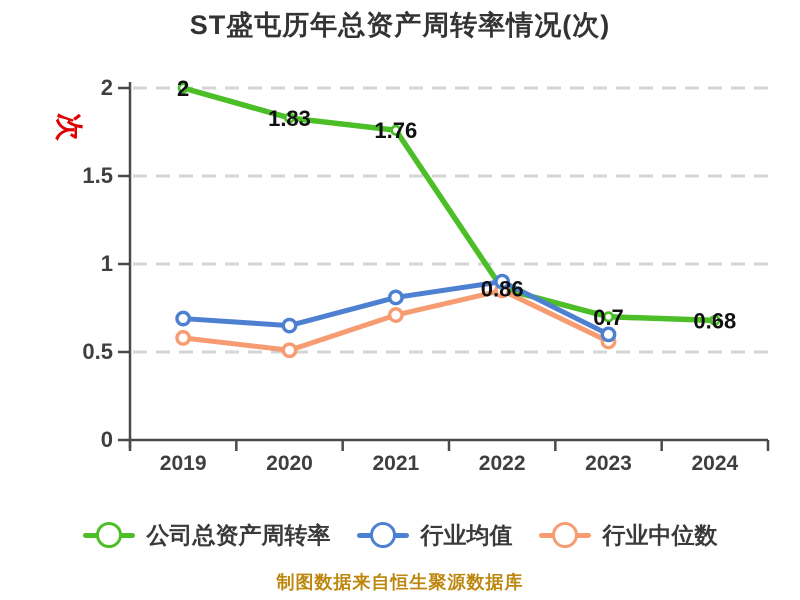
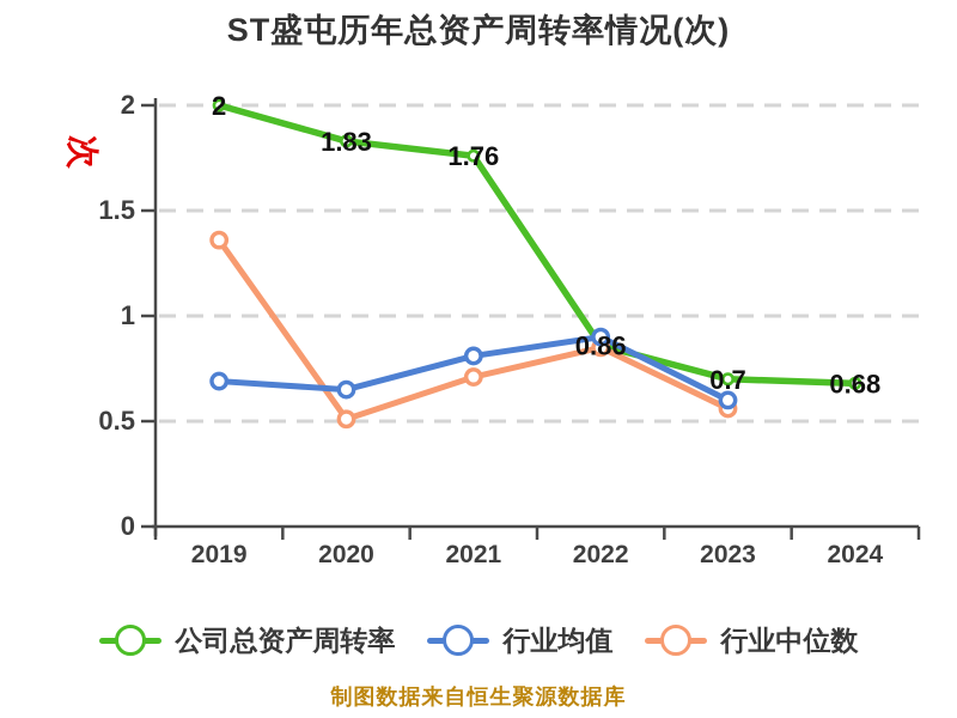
行业中位数/2019: 0.58 -> 1.36
